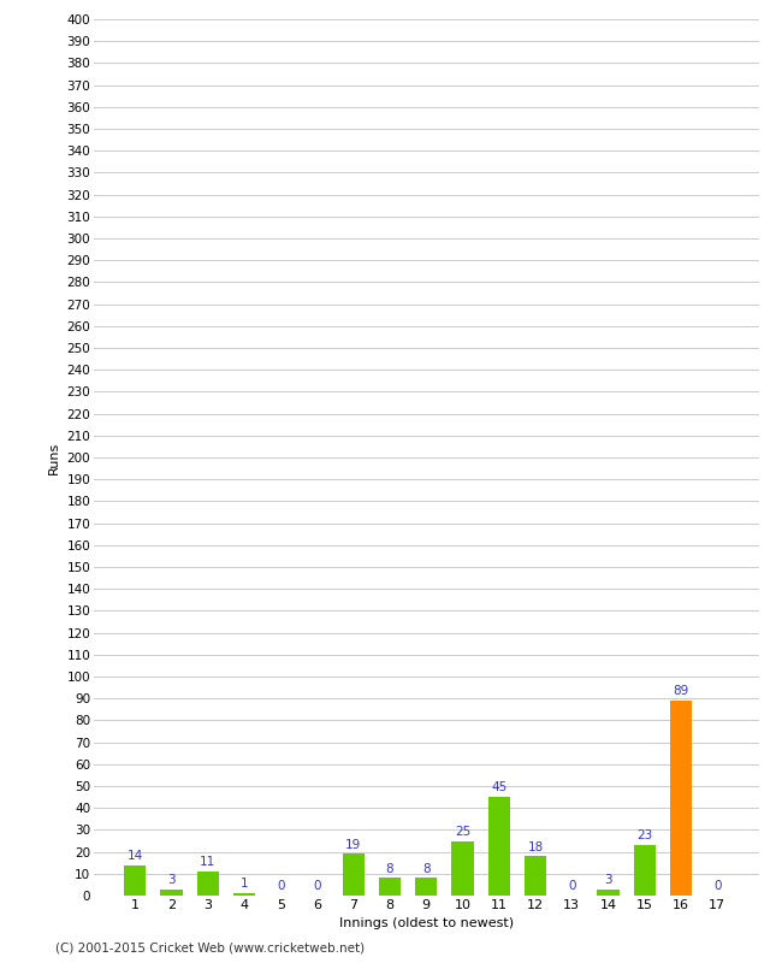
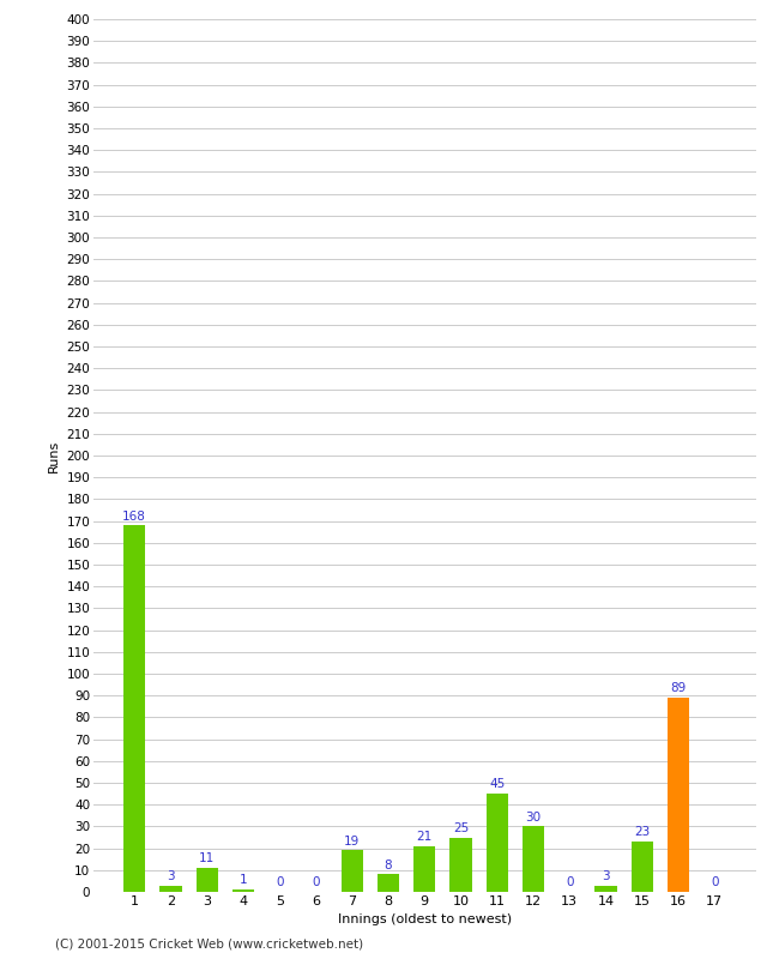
1: 14 -> 168
9: 8 -> 21
12: 18 -> 30
